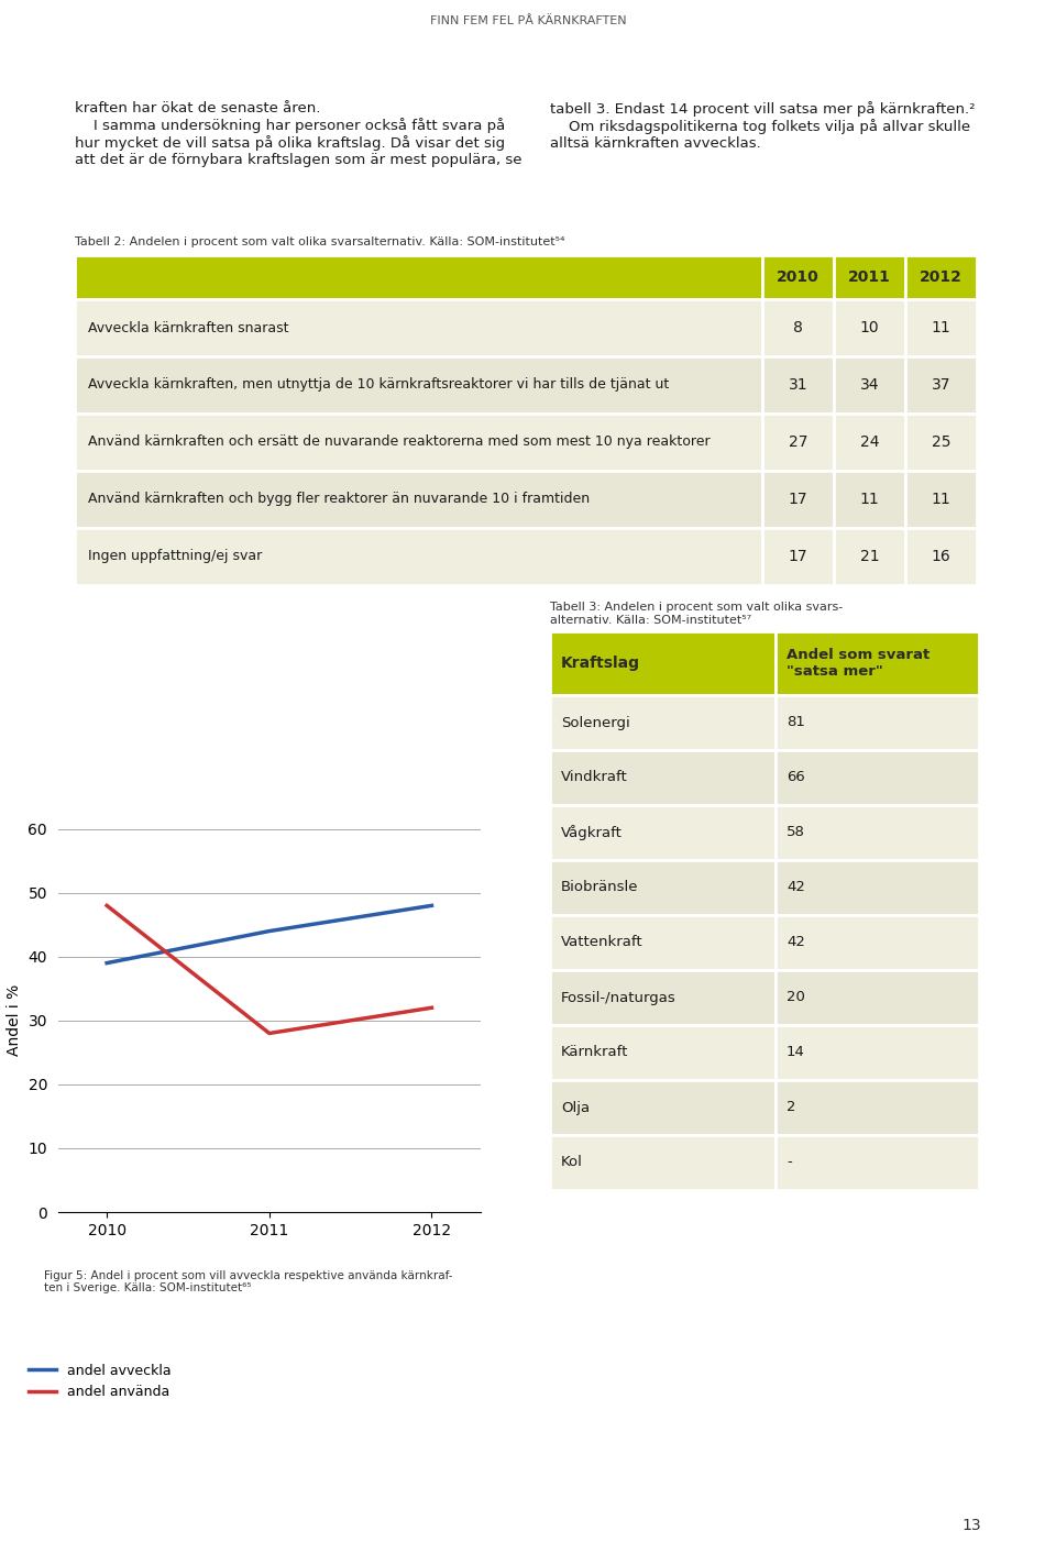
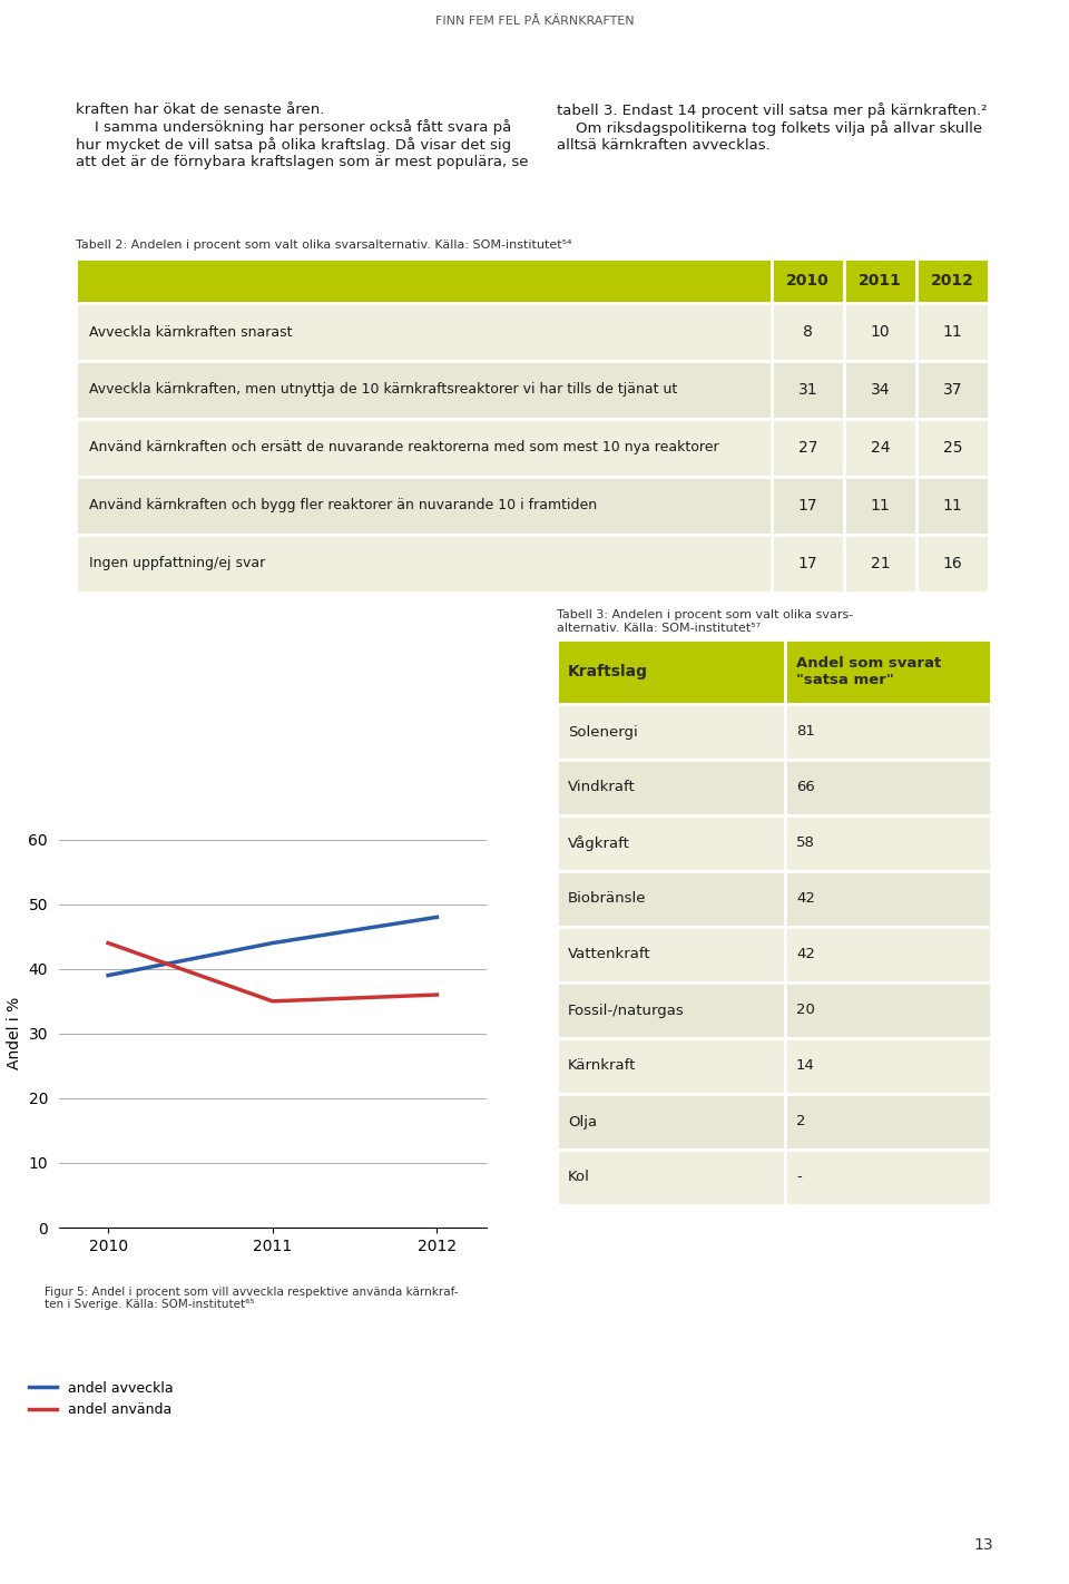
andel använda/2010: 48 -> 44
andel använda/2011: 28 -> 35
andel använda/2012: 32 -> 36
